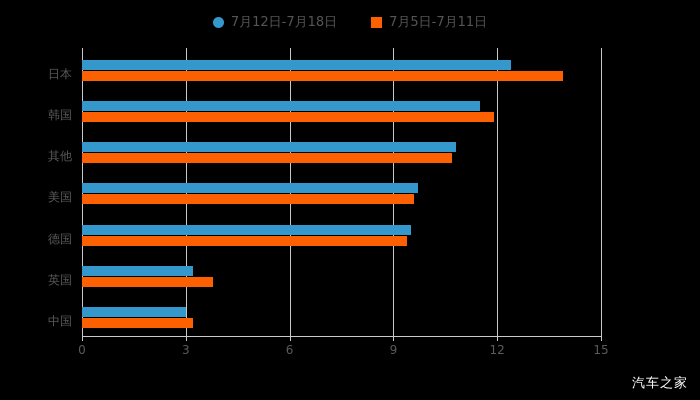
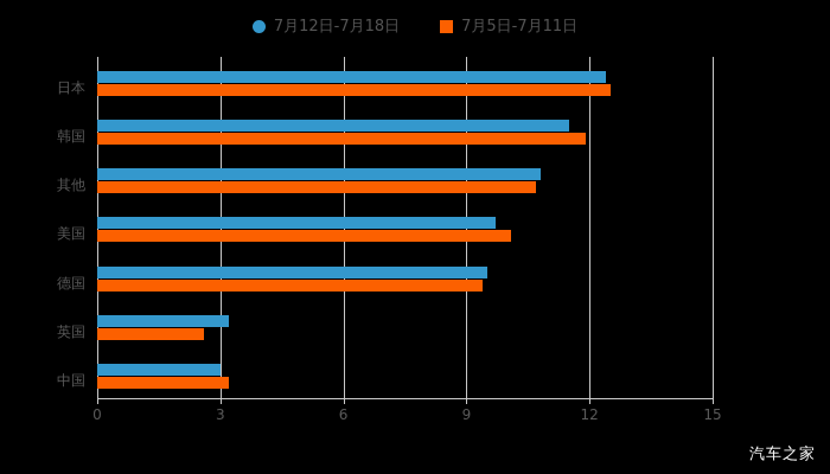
7月5日-7月11日/日本: 13.9 -> 12.5
7月5日-7月11日/美国: 9.6 -> 10.1
7月5日-7月11日/英国: 3.8 -> 2.6
